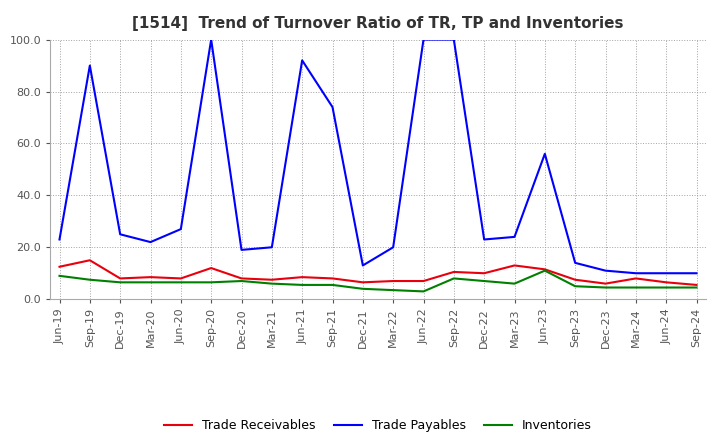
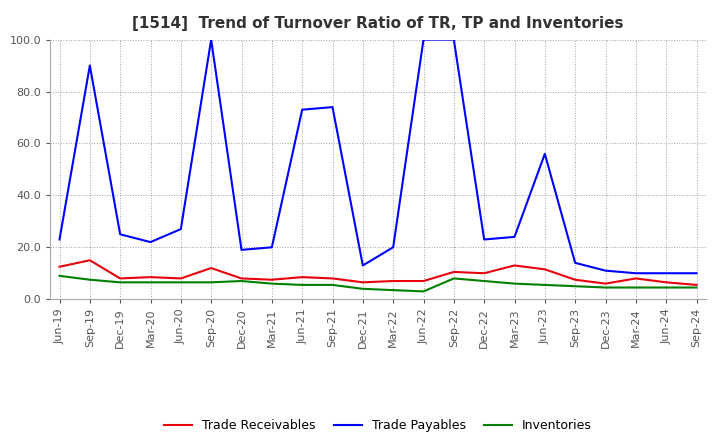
Trade Payables/Jun-21: 92 -> 73
Inventories/Jun-23: 11.0 -> 5.5
